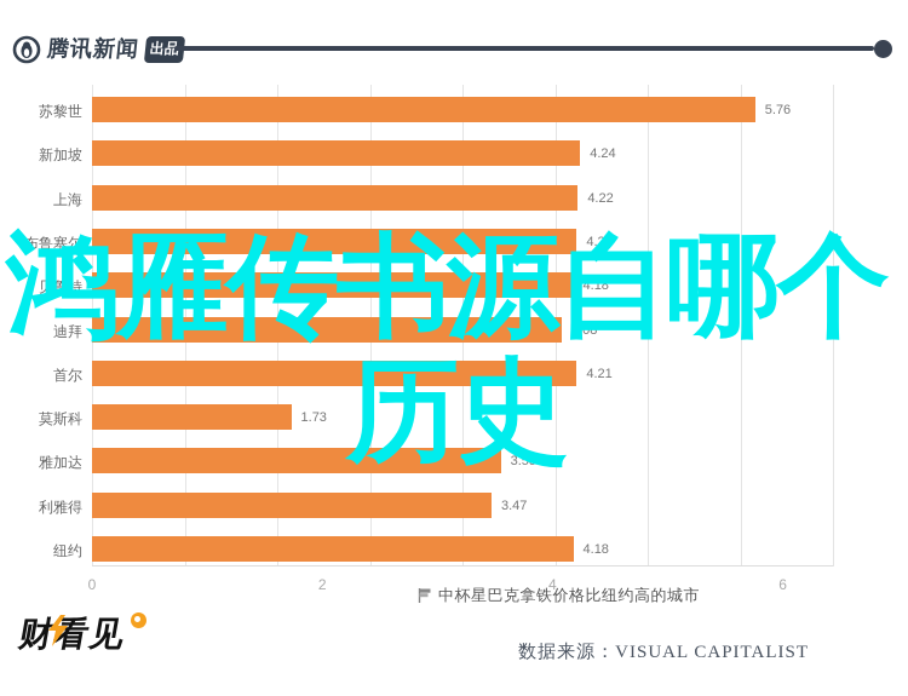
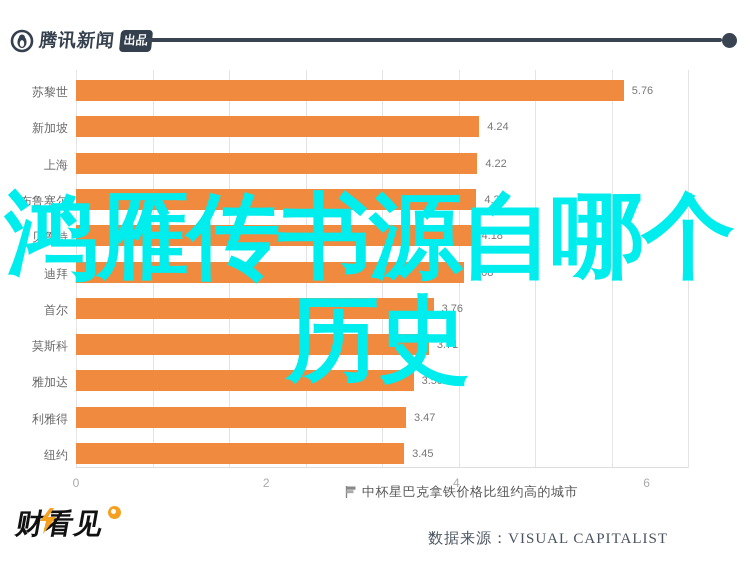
首尔: 4.21 -> 3.76
莫斯科: 1.73 -> 3.71
纽约: 4.18 -> 3.45
